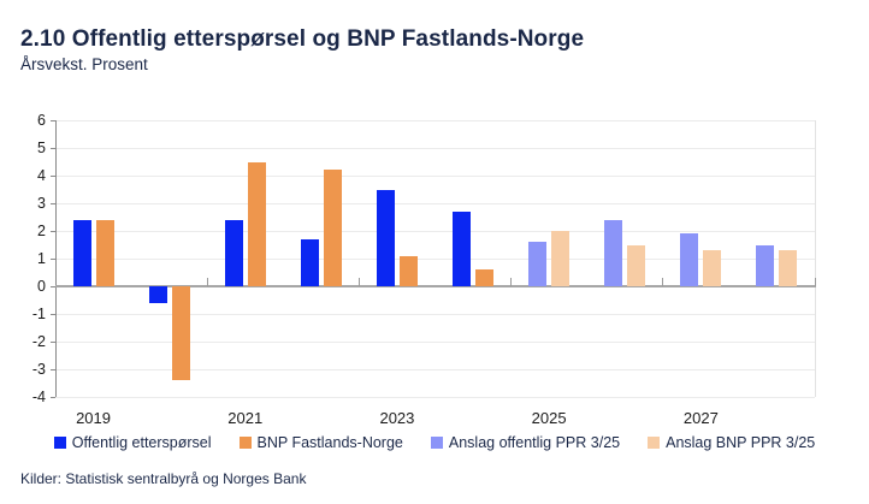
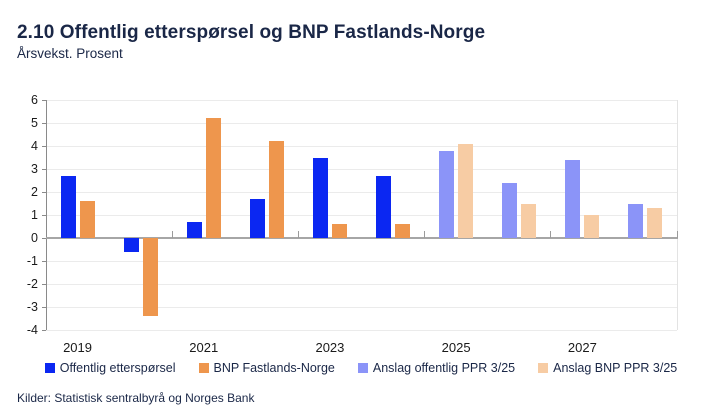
Offentlig etterspørsel/2019: 2.4 -> 2.7
BNP Fastlands-Norge/2019: 2.4 -> 1.6
Offentlig etterspørsel/2021: 2.4 -> 0.7
BNP Fastlands-Norge/2021: 4.5 -> 5.2
BNP Fastlands-Norge/2023: 1.1 -> 0.6
Anslag offentlig PPR 3/25/2025: 1.6 -> 3.8
Anslag BNP PPR 3/25/2025: 2.0 -> 4.1
Anslag offentlig PPR 3/25/2027: 1.9 -> 3.4
Anslag BNP PPR 3/25/2027: 1.3 -> 1.0
